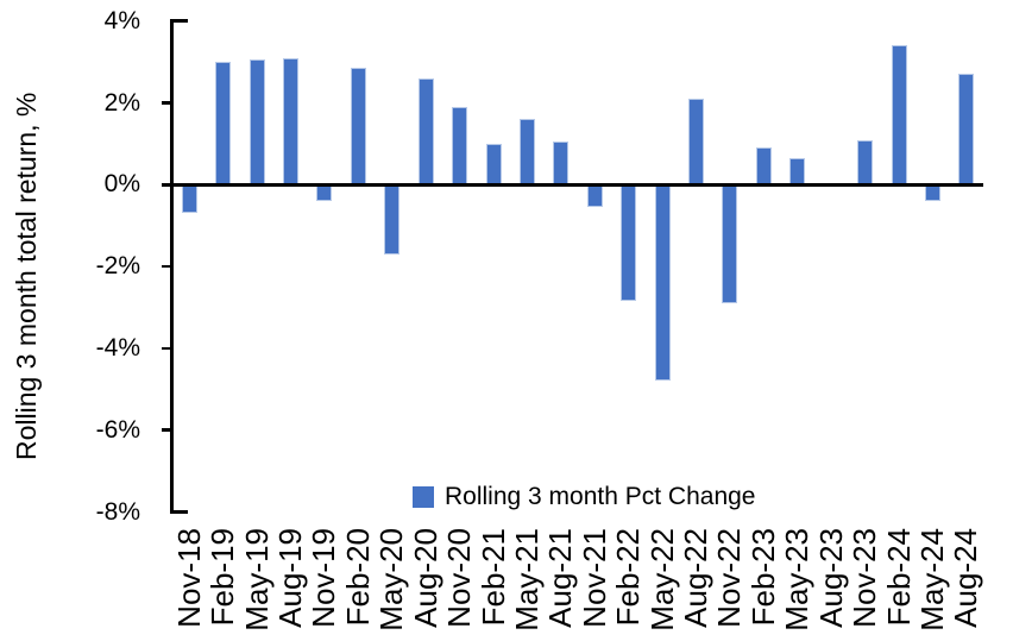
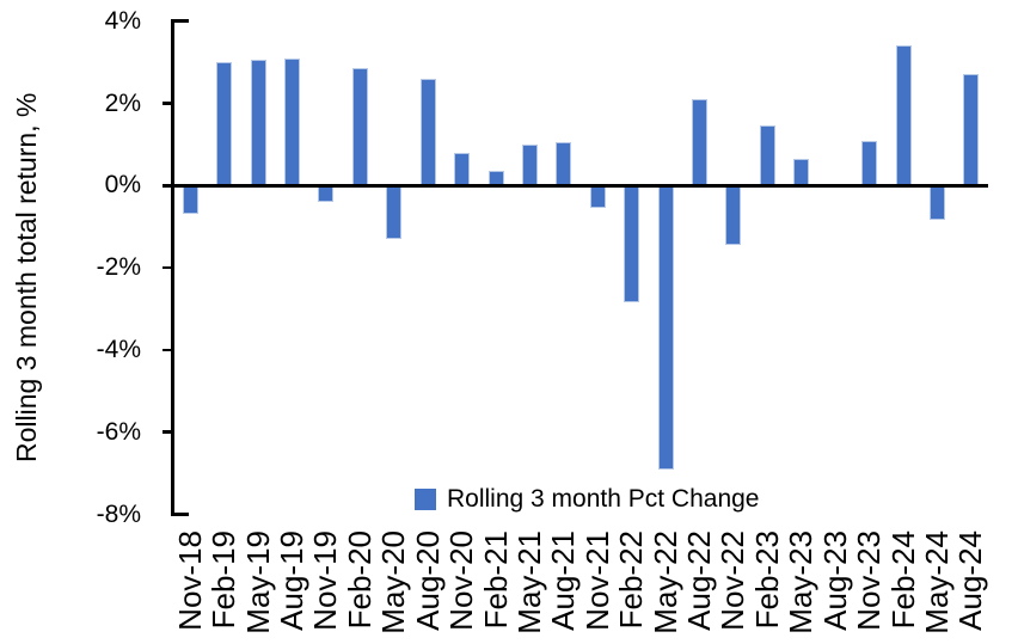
May-20: -1.7% -> -1.3%
Nov-20: 1.9% -> 0.8%
Feb-21: 1.0% -> 0.3%
May-21: 1.6% -> 1.0%
May-22: -4.8% -> -6.9%
Nov-22: -2.9% -> -1.4%
Feb-23: 0.9% -> 1.4%
May-24: -0.4% -> -0.8%
